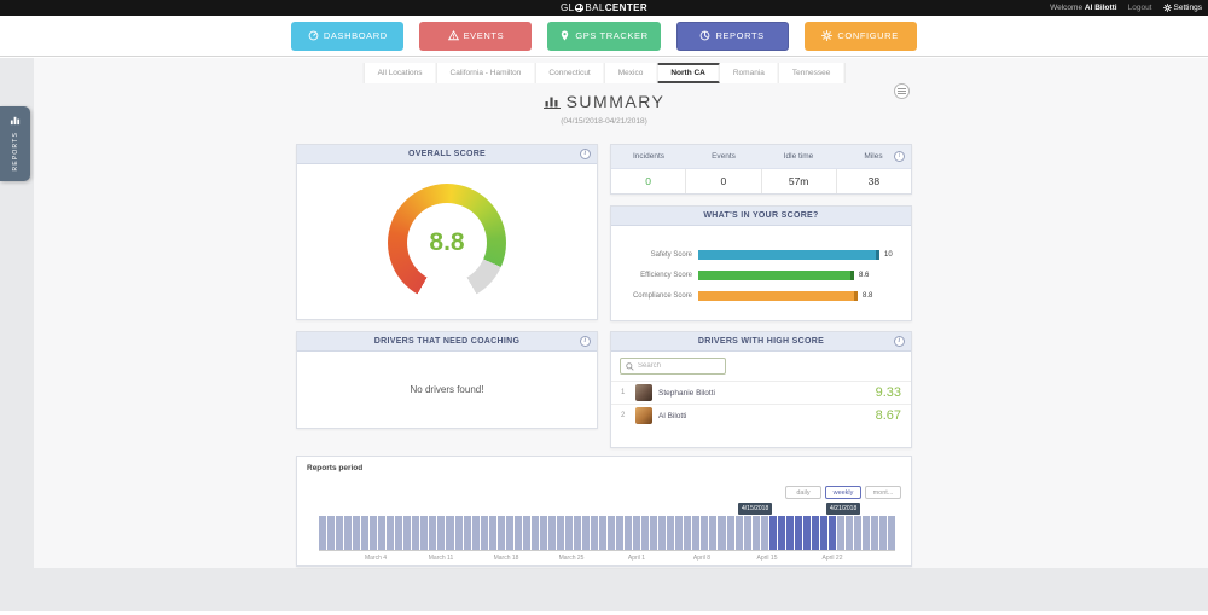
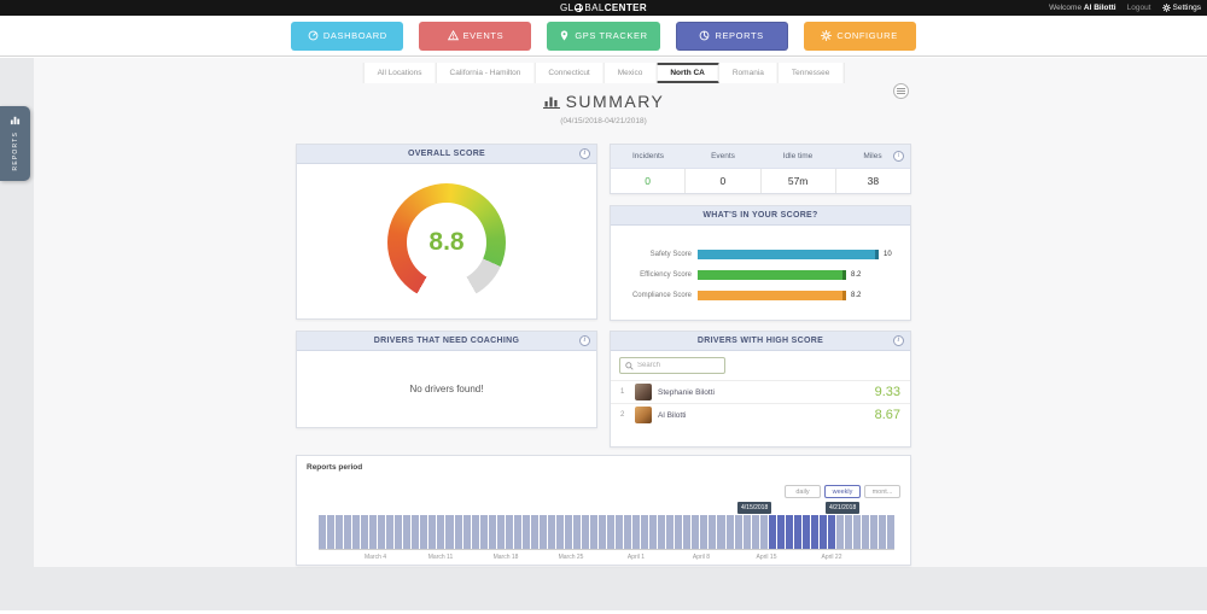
WHAT'S IN YOUR SCORE?/Efficiency Score: 8.6 -> 8.2
WHAT'S IN YOUR SCORE?/Compliance Score: 8.8 -> 8.2
